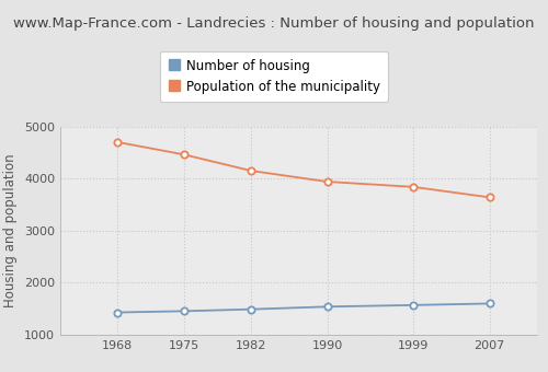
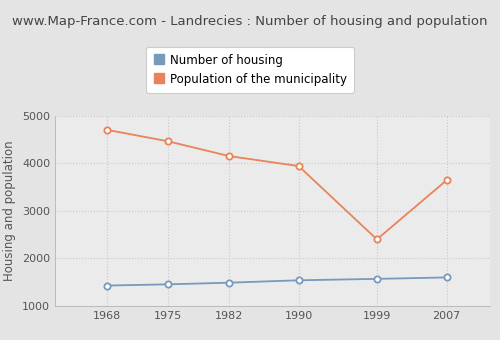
Population of the municipality/1999: 3840 -> 2400
